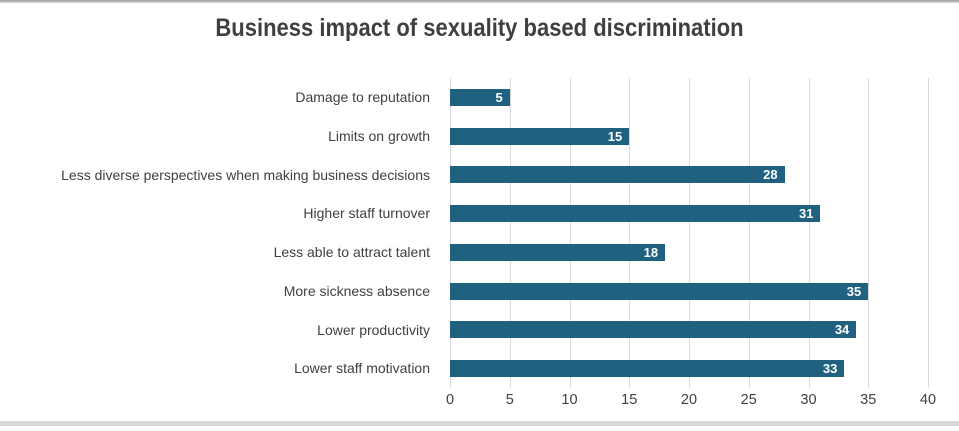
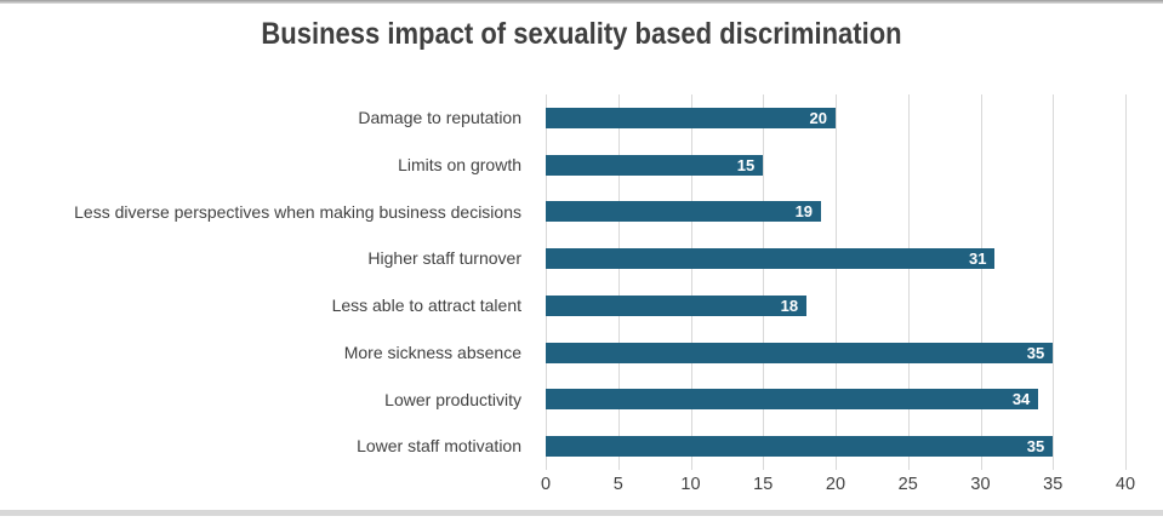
Damage to reputation: 5 -> 20
Less diverse perspectives when making business decisions: 28 -> 19
Lower staff motivation: 33 -> 35
